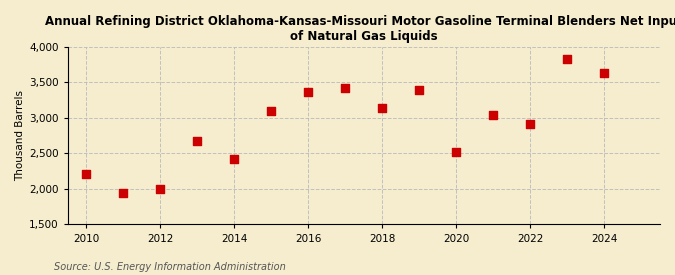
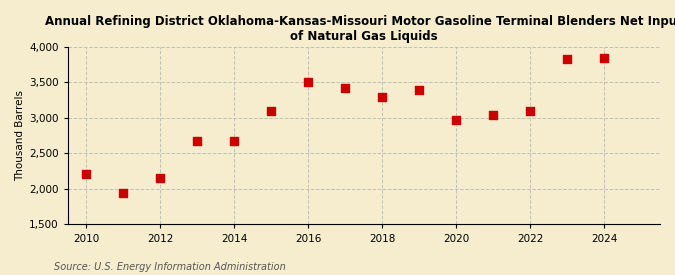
2012: 2,000 -> 2,150
2014: 2,420 -> 2,670
2016: 3,360 -> 3,500
2018: 3,140 -> 3,300
2020: 2,520 -> 2,970
2022: 2,920 -> 3,100
2024: 3,640 -> 3,840
